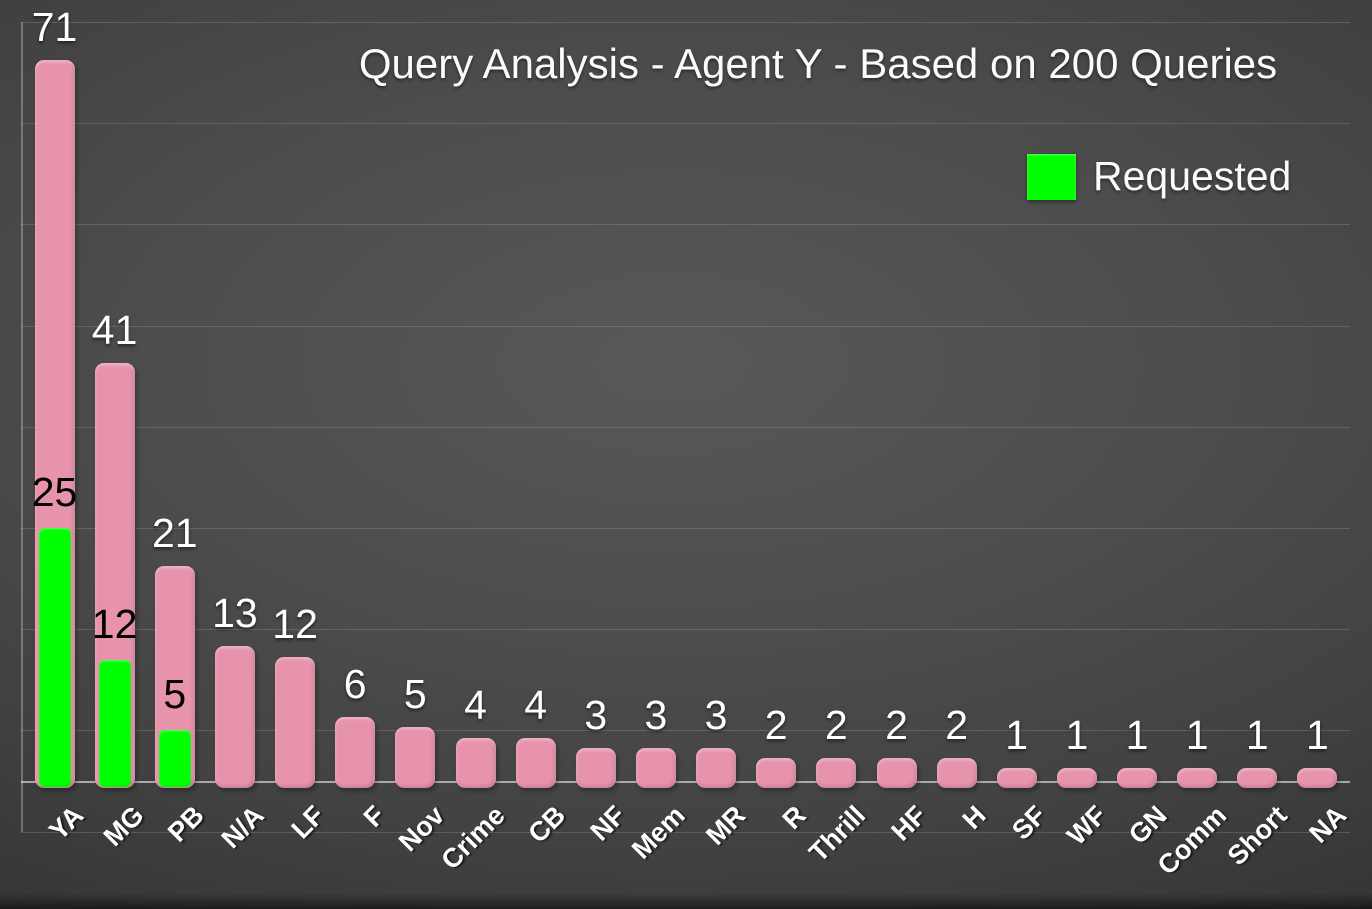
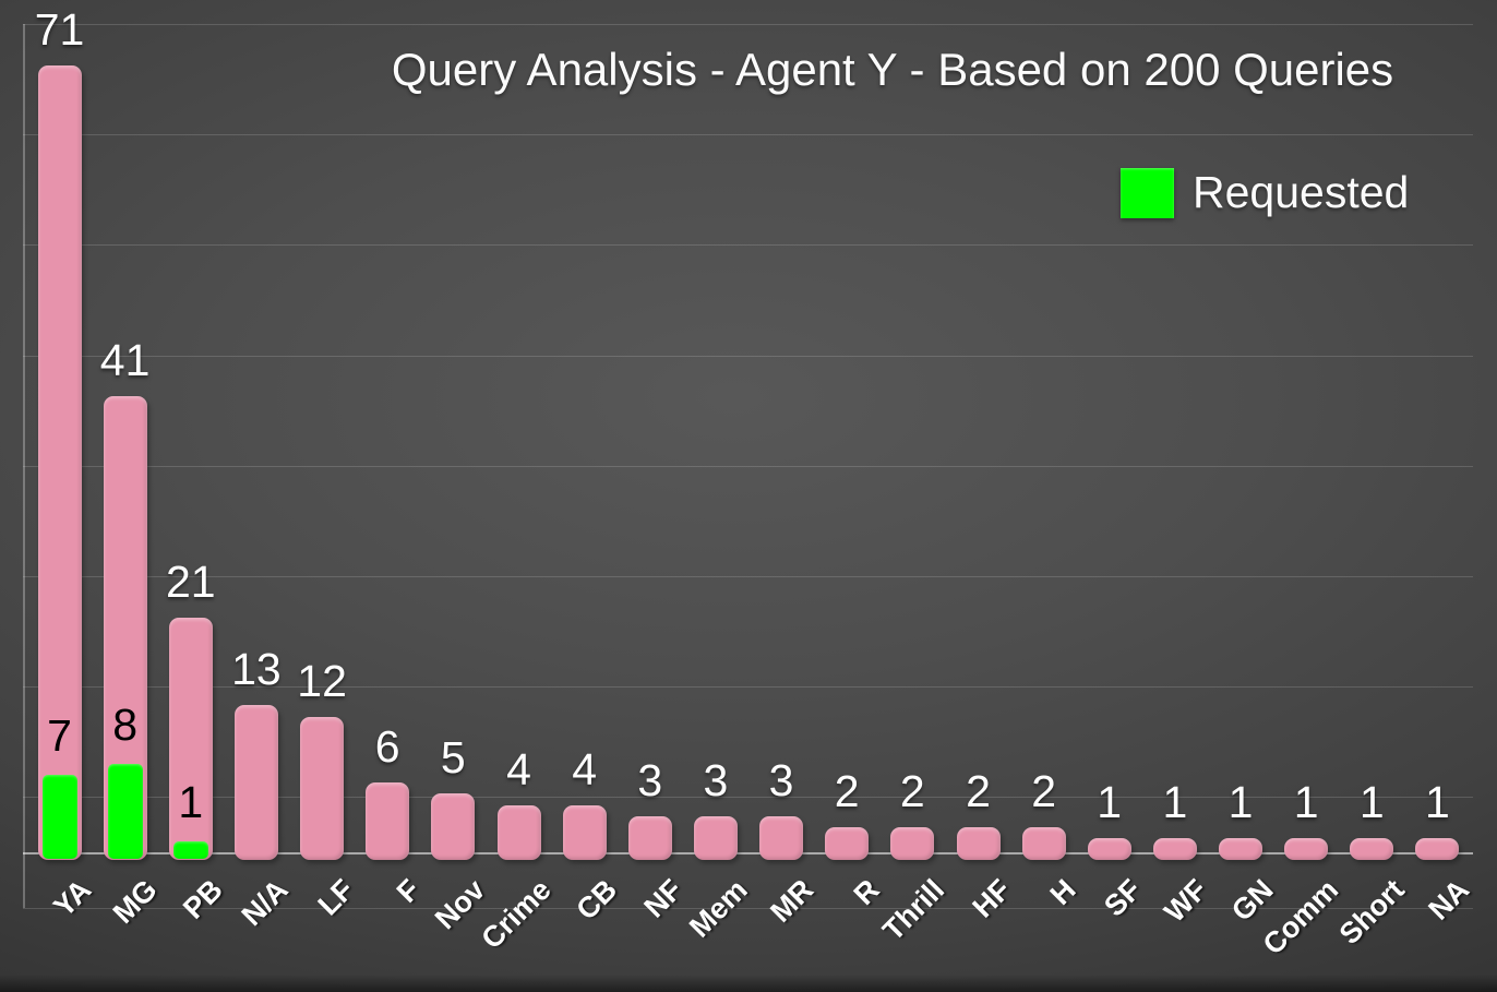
Requested/YA: 25 -> 7
Requested/MG: 12 -> 8
Requested/PB: 5 -> 1
